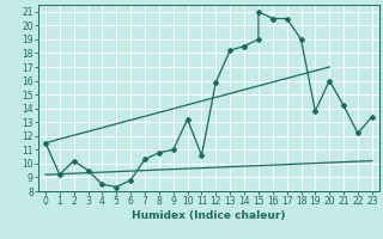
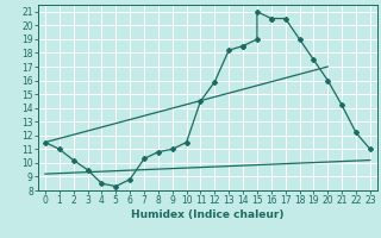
1: 9.2 -> 11.0
10: 13.2 -> 11.5
11: 10.6 -> 14.5
19: 13.8 -> 17.5
23: 13.4 -> 11.0
